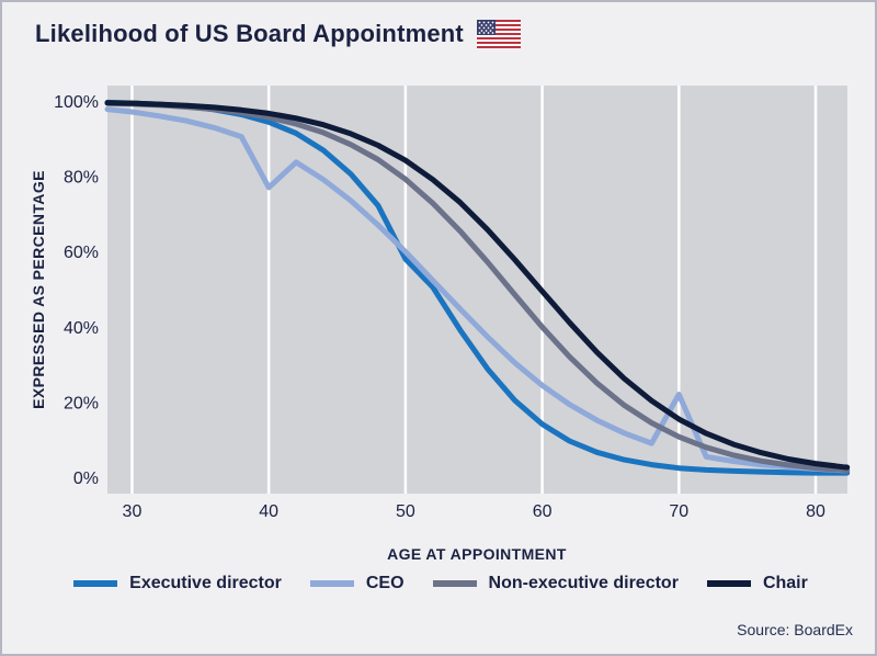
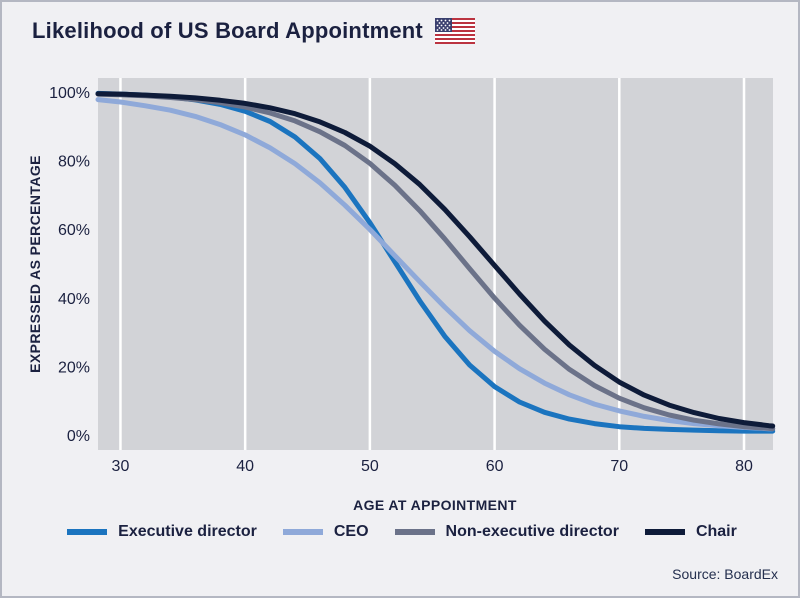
CEO/40: 77% -> 88%
Executive director/50: 58% -> 62%
CEO/70: 22% -> 7%
